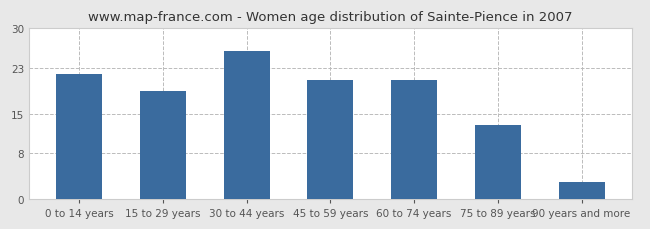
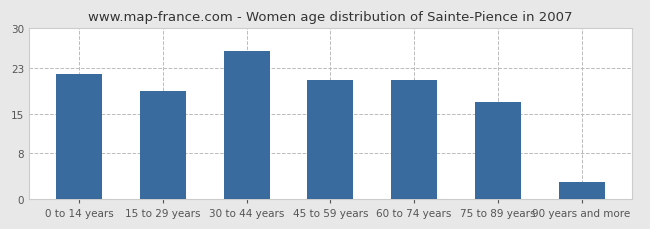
75 to 89 years: 13 -> 17
